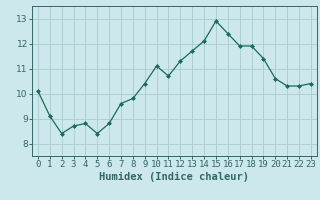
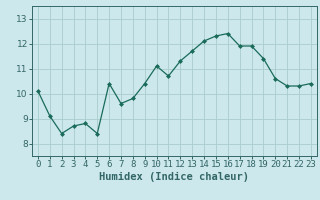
6: 8.8 -> 10.4
15: 12.9 -> 12.3
